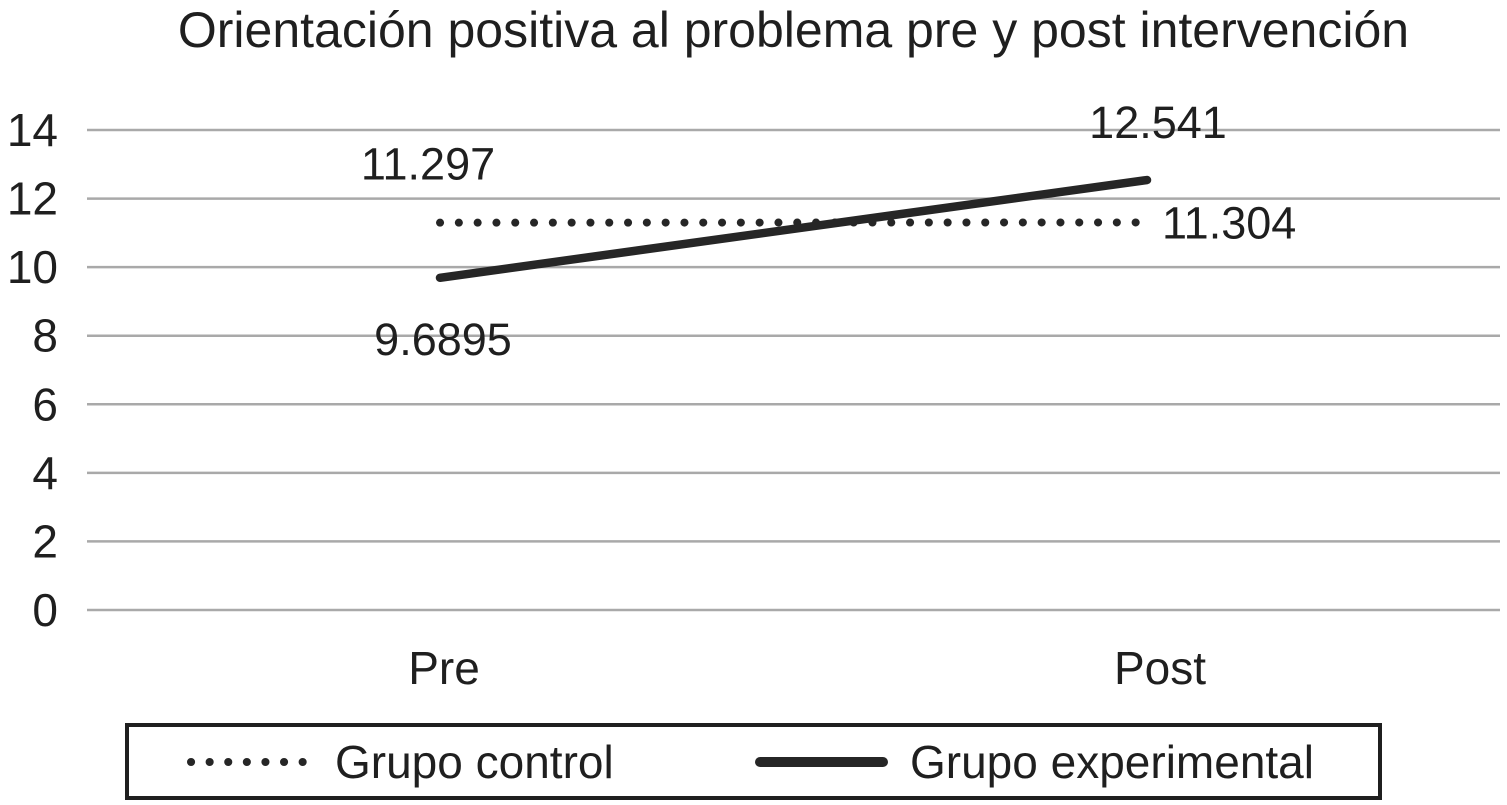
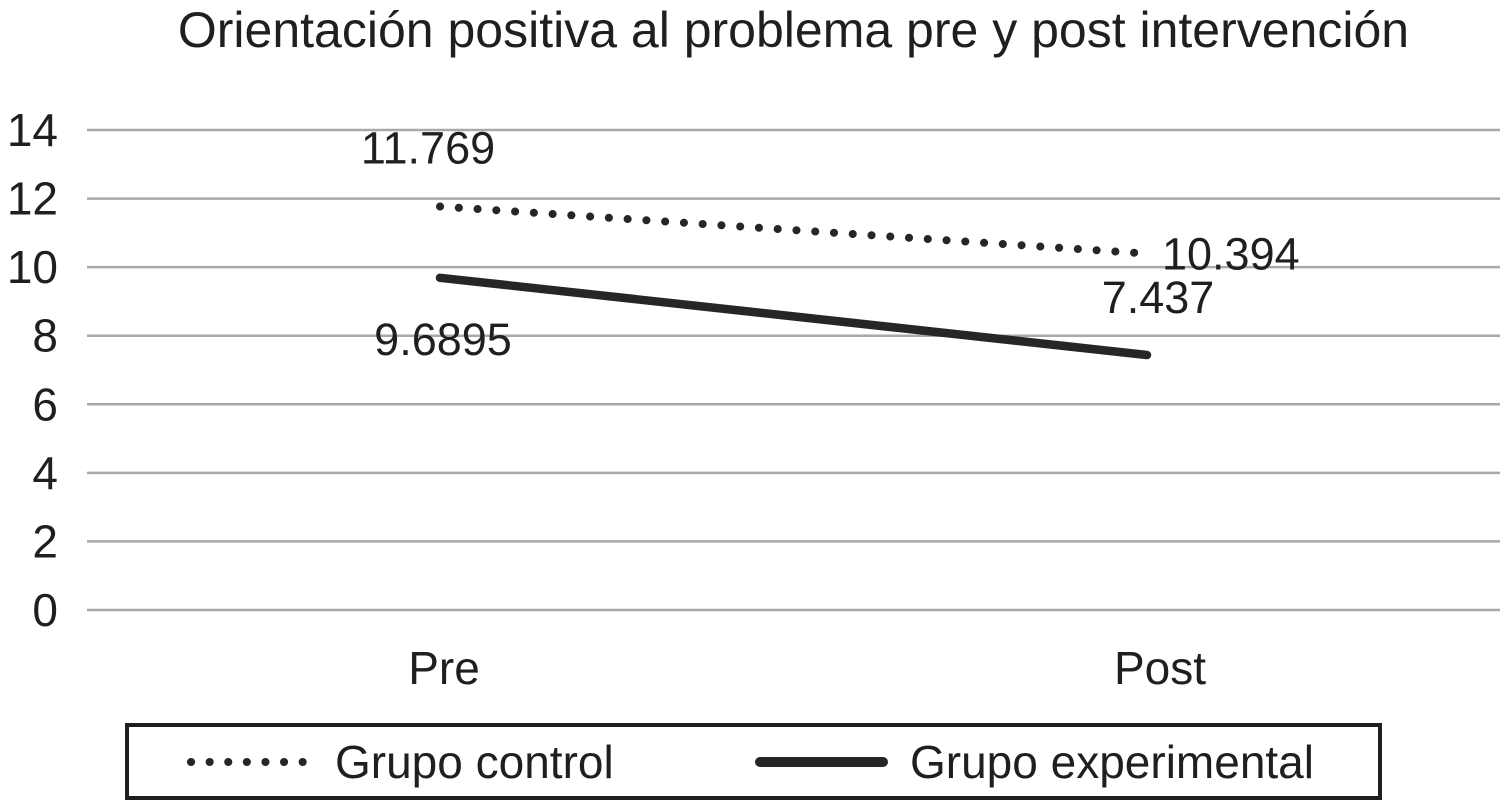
Grupo control/Pre: 11.297 -> 11.769
Grupo control/Post: 11.304 -> 10.394
Grupo experimental/Post: 12.541 -> 7.437
